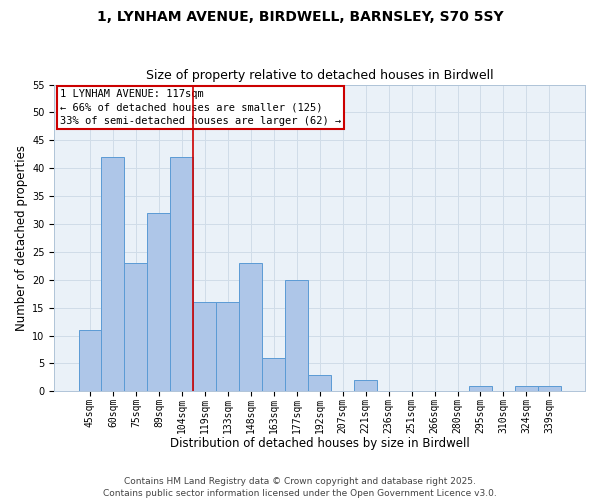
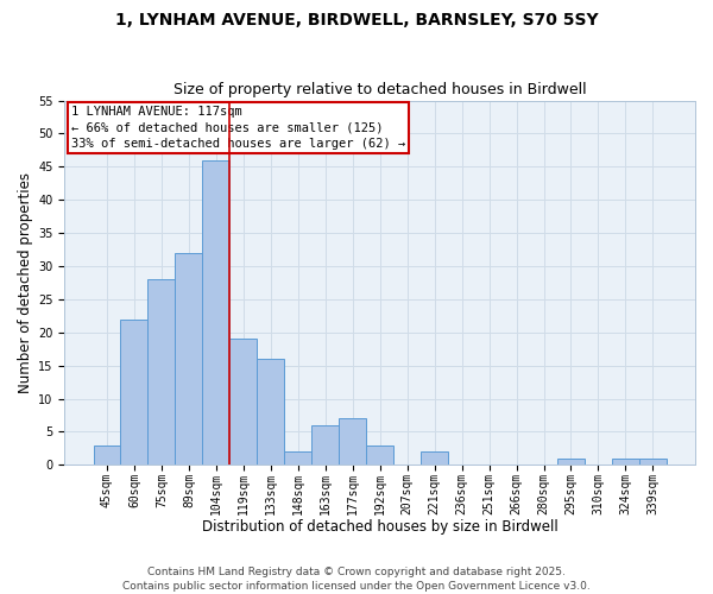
45sqm: 11 -> 3
60sqm: 42 -> 22
75sqm: 23 -> 28
104sqm: 42 -> 46
119sqm: 16 -> 19
148sqm: 23 -> 2
177sqm: 20 -> 7
